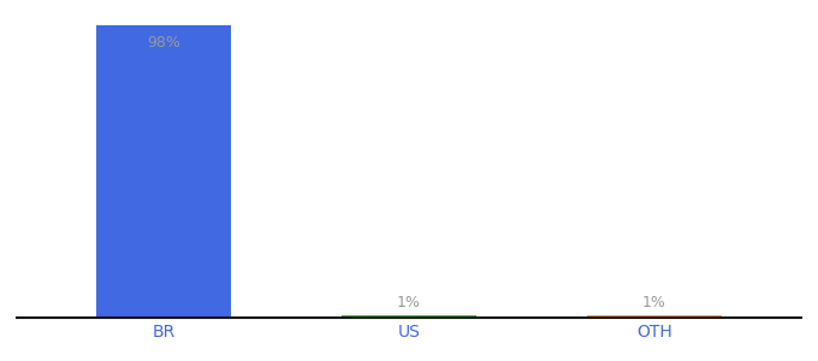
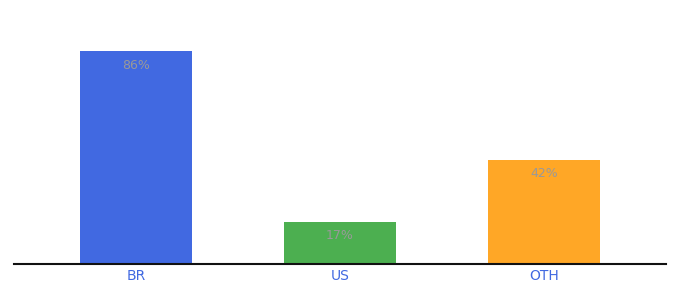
BR: 98% -> 86%
US: 1% -> 17%
OTH: 1% -> 42%
